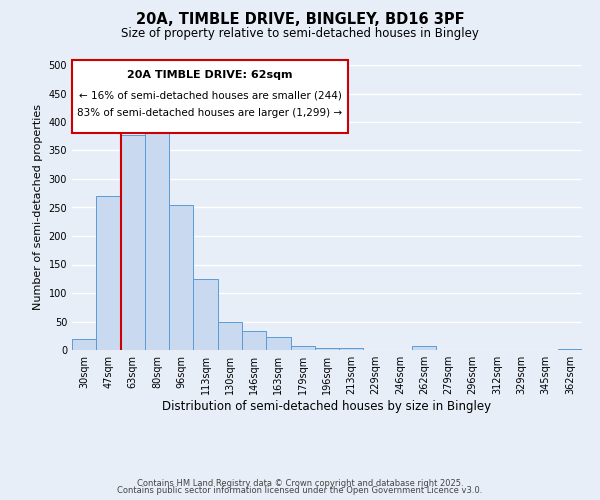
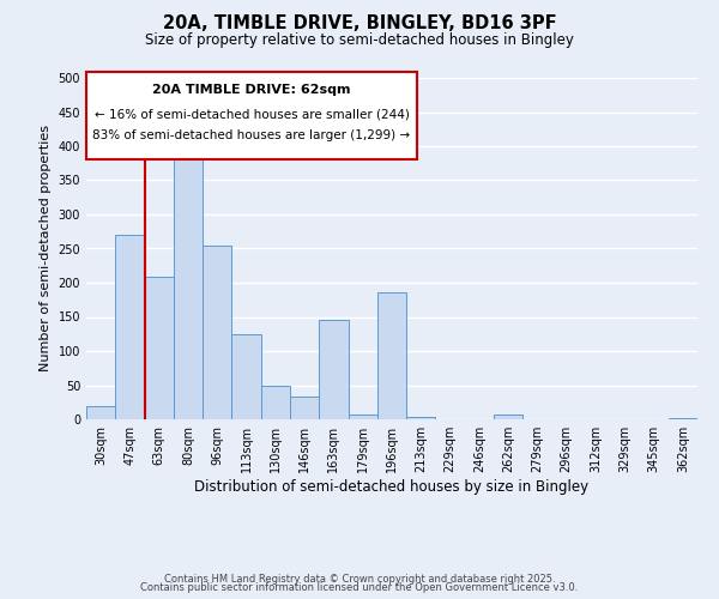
63sqm: 378 -> 208
163sqm: 22 -> 146
196sqm: 3 -> 186
